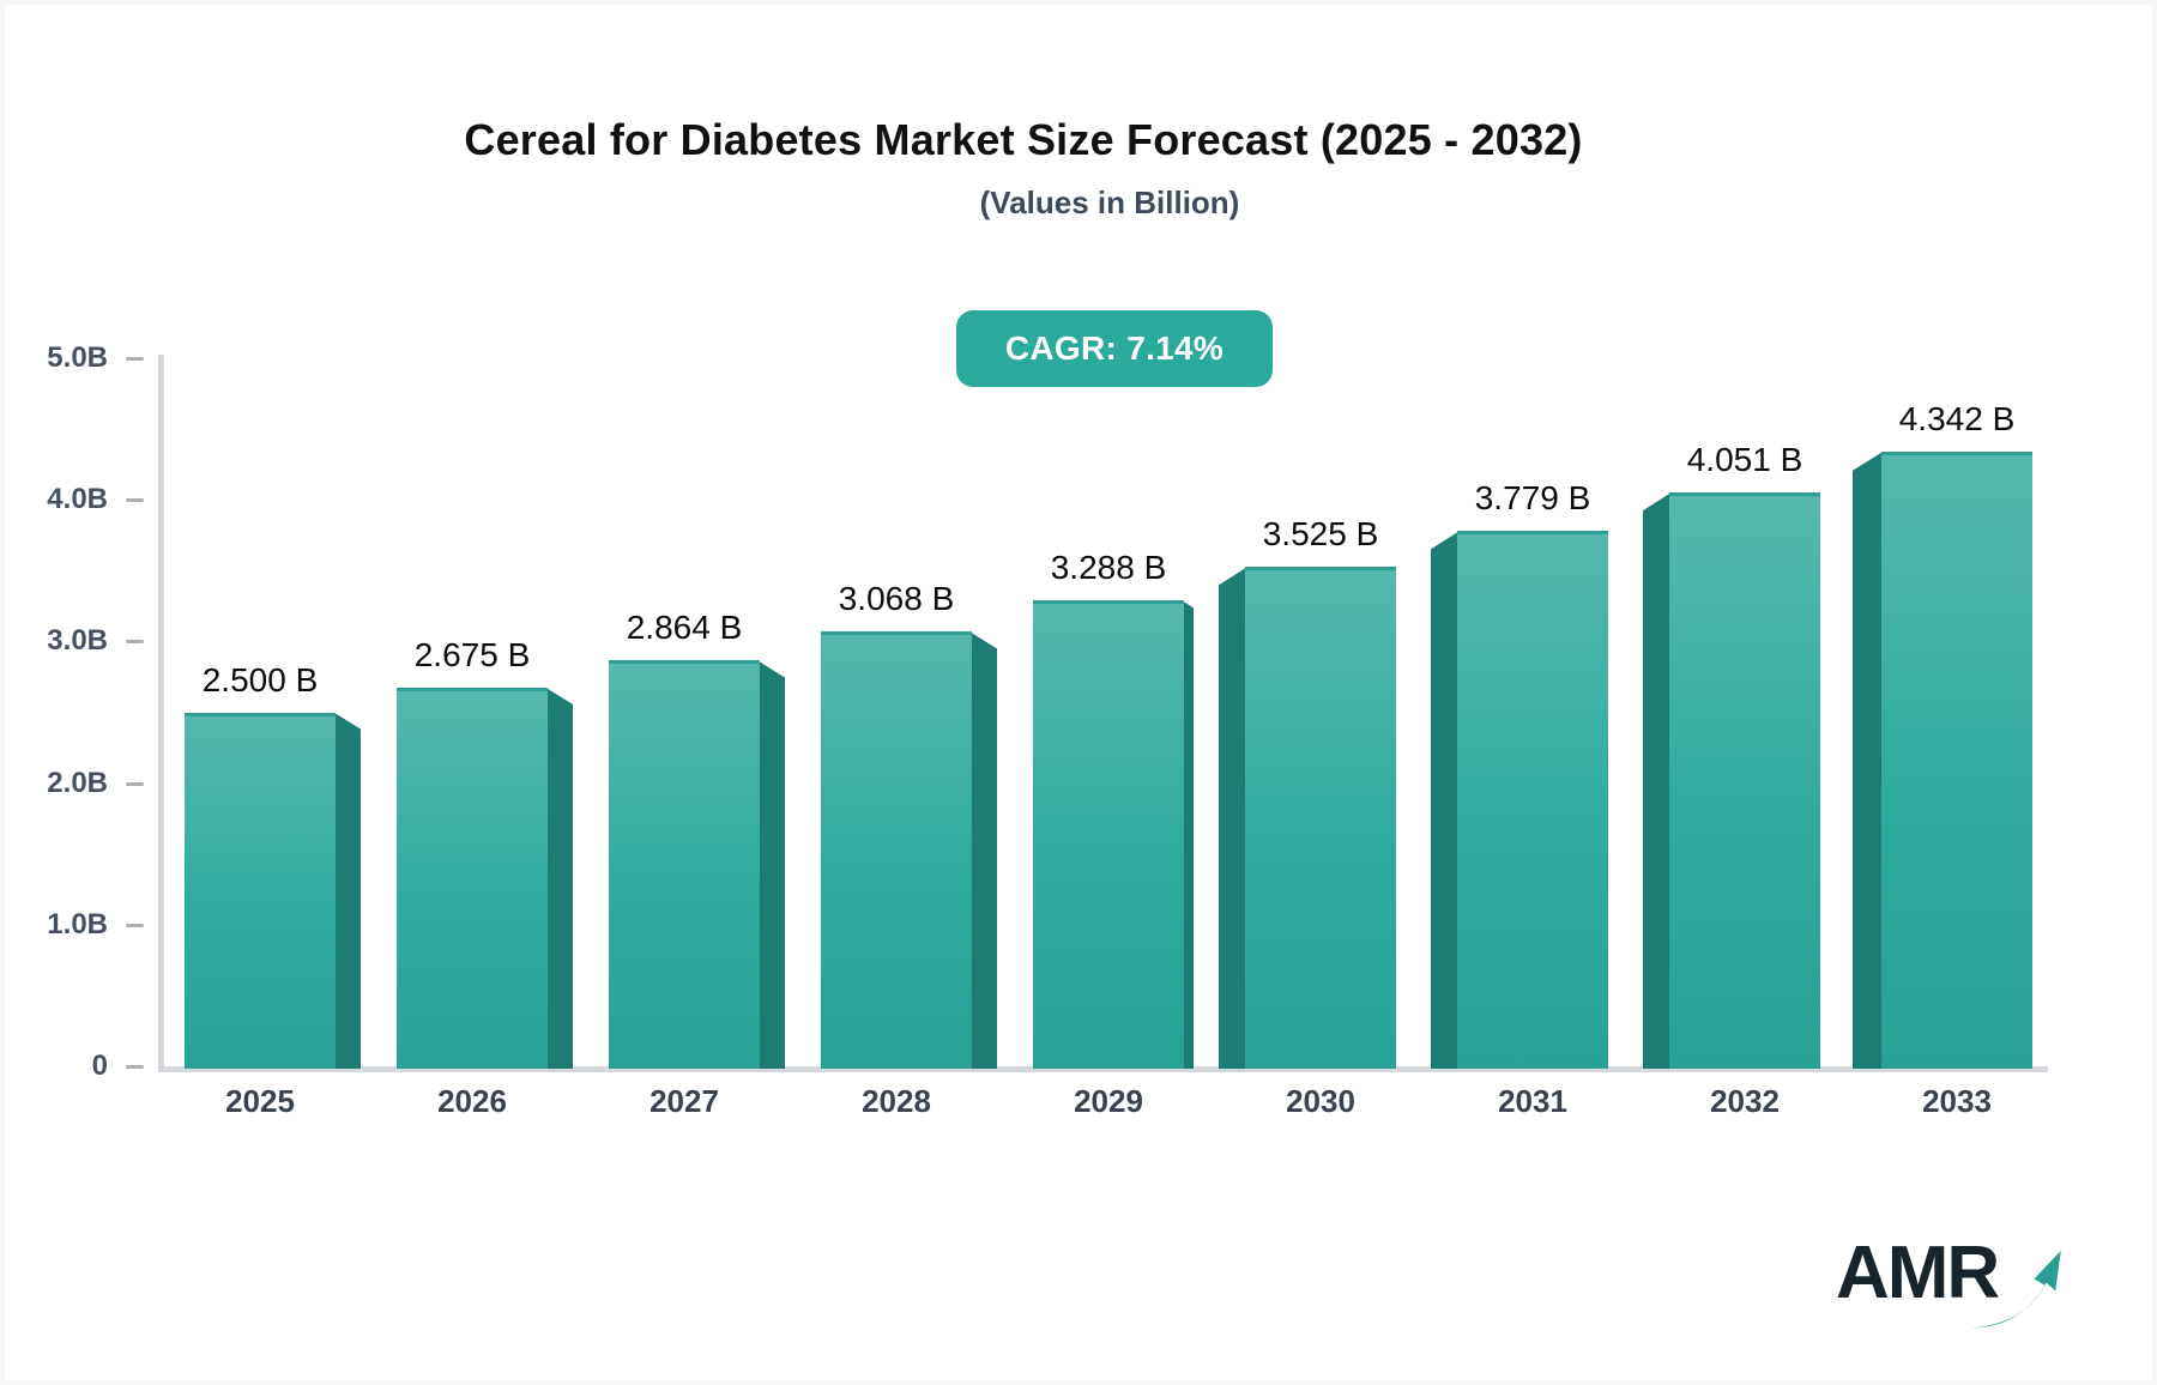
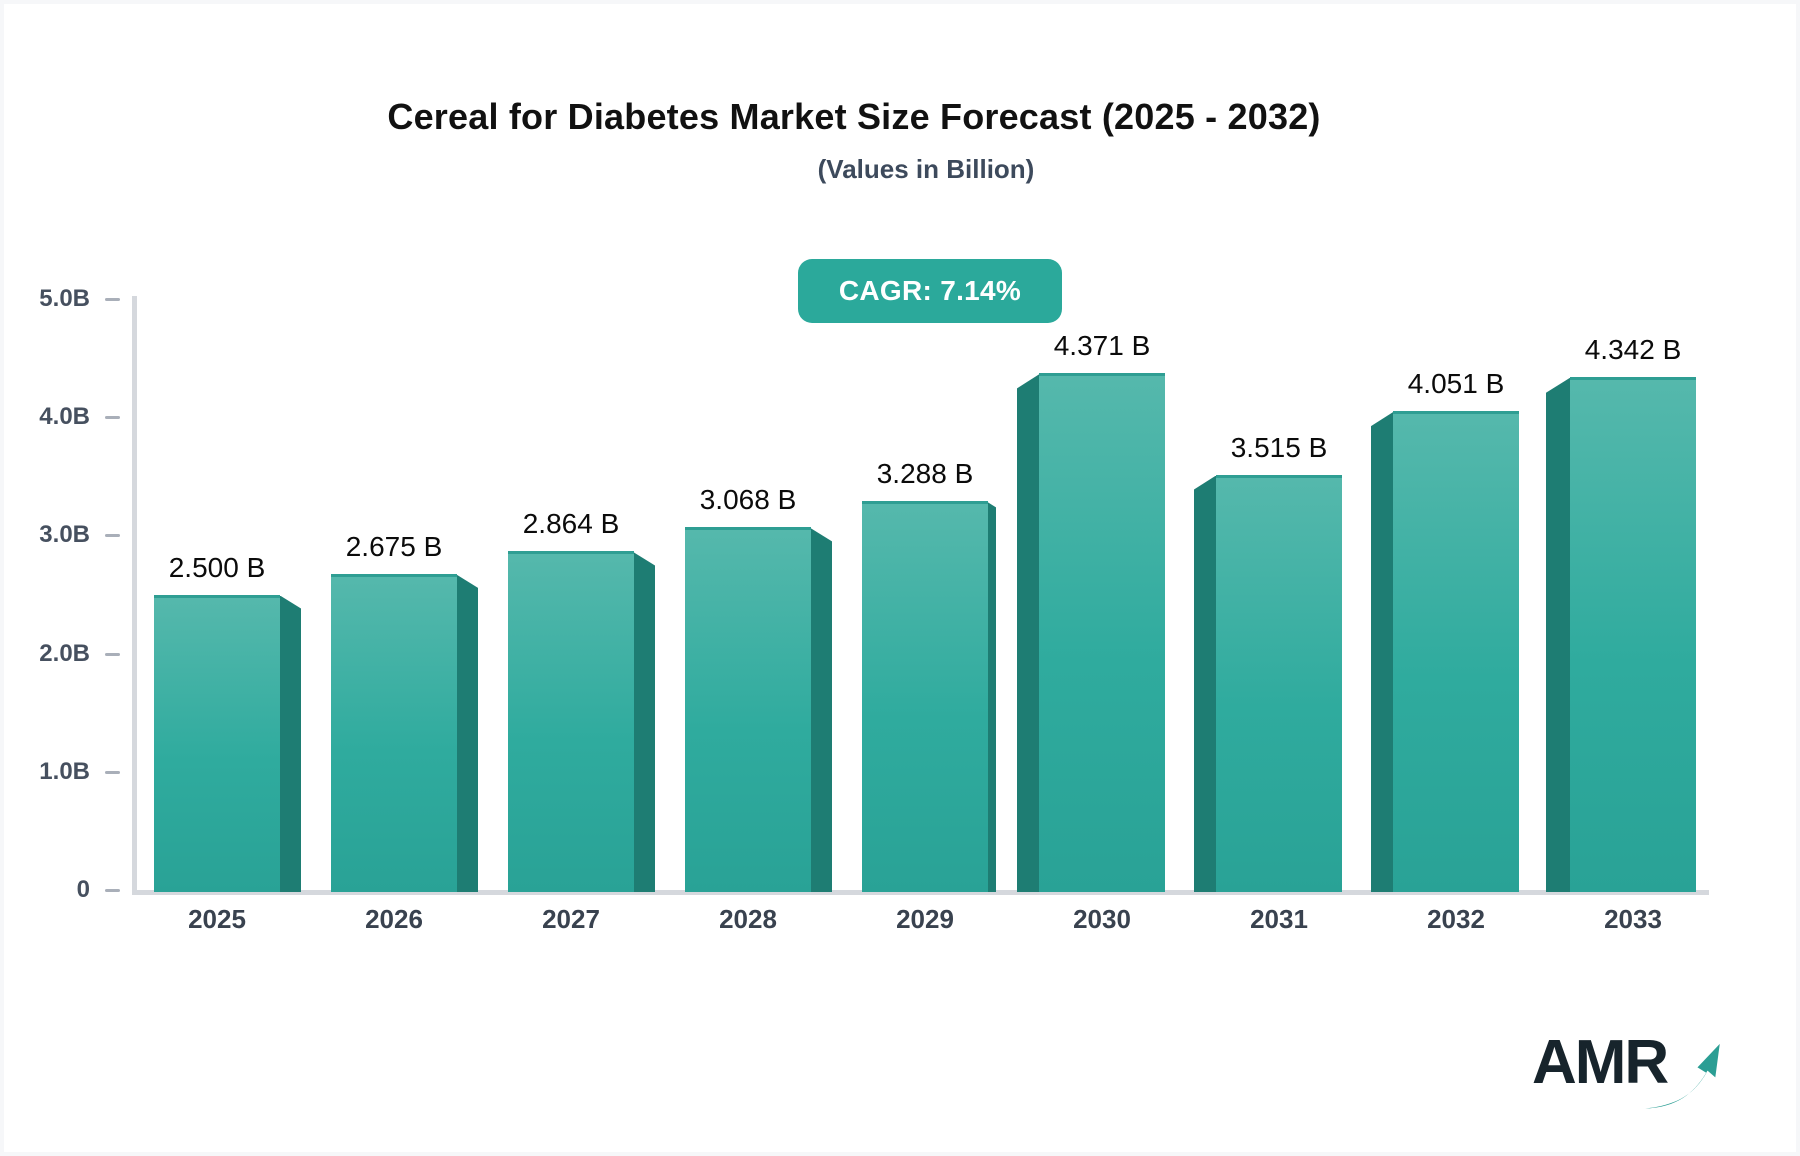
2030: 3.525 -> 4.371
2031: 3.779 -> 3.515
